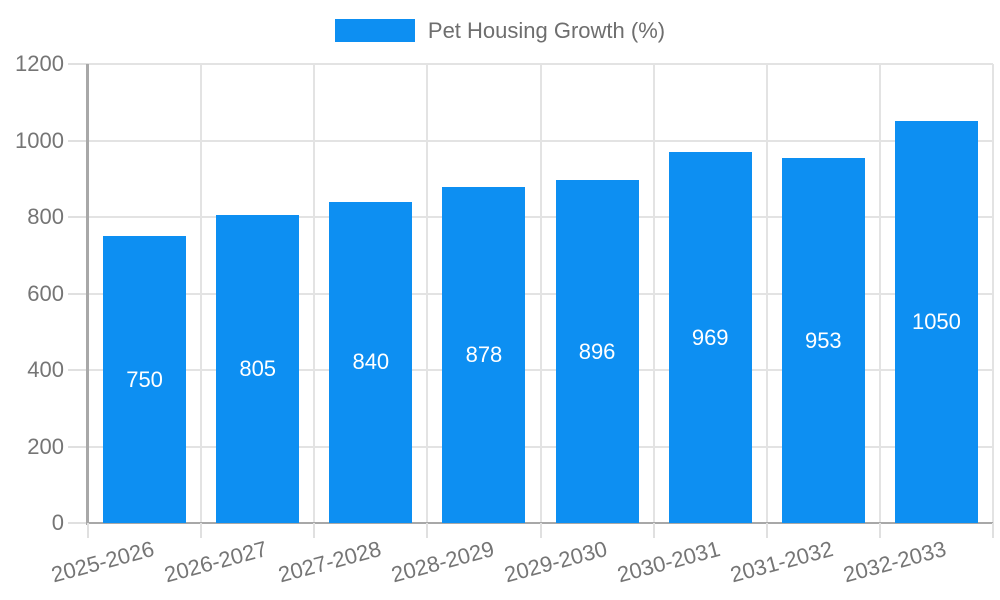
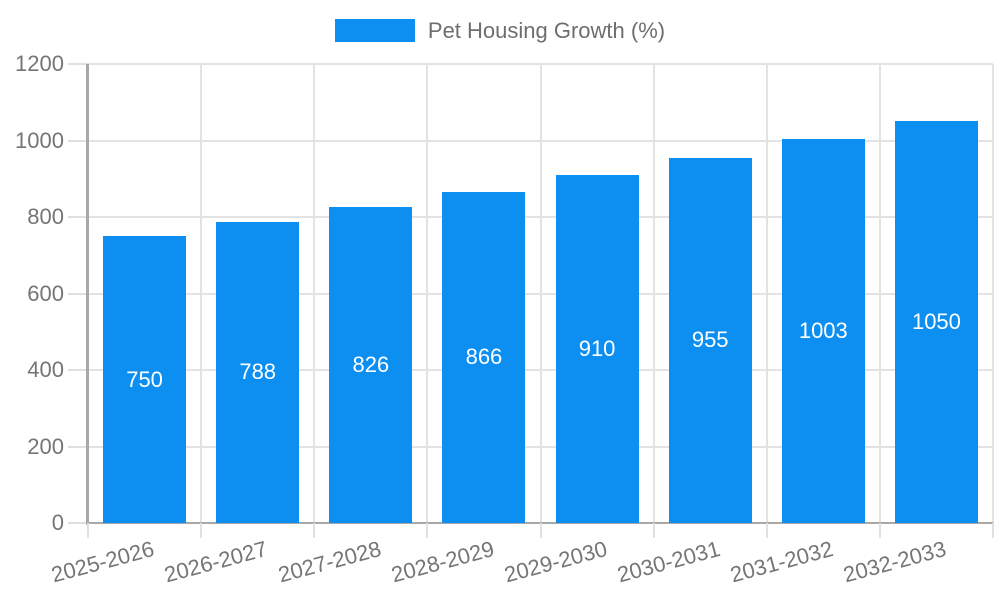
2026-2027: 805 -> 788
2027-2028: 840 -> 826
2028-2029: 878 -> 866
2029-2030: 896 -> 910
2030-2031: 969 -> 955
2031-2032: 953 -> 1003
